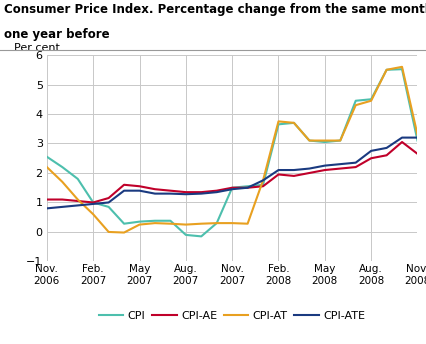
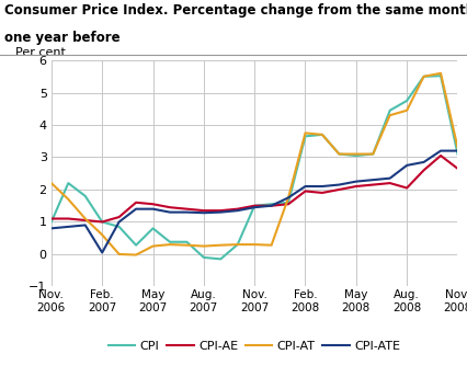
CPI/Nov. 2006: 2.55 -> 1.00
CPI-ATE/Feb. 2007: 0.95 -> 0.05
CPI/May 2007: 0.35 -> 0.80
CPI/Aug. 2008: 4.50 -> 4.75
CPI-AE/Aug. 2008: 2.50 -> 2.05
